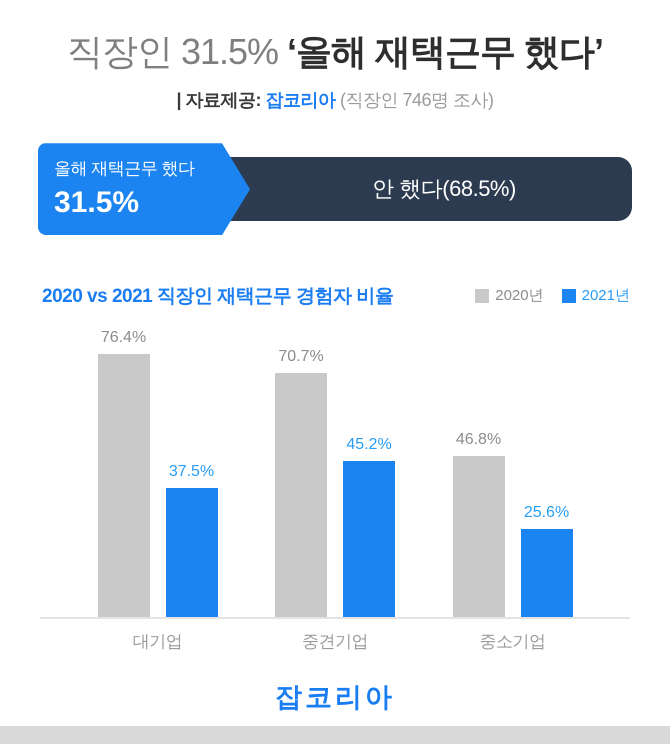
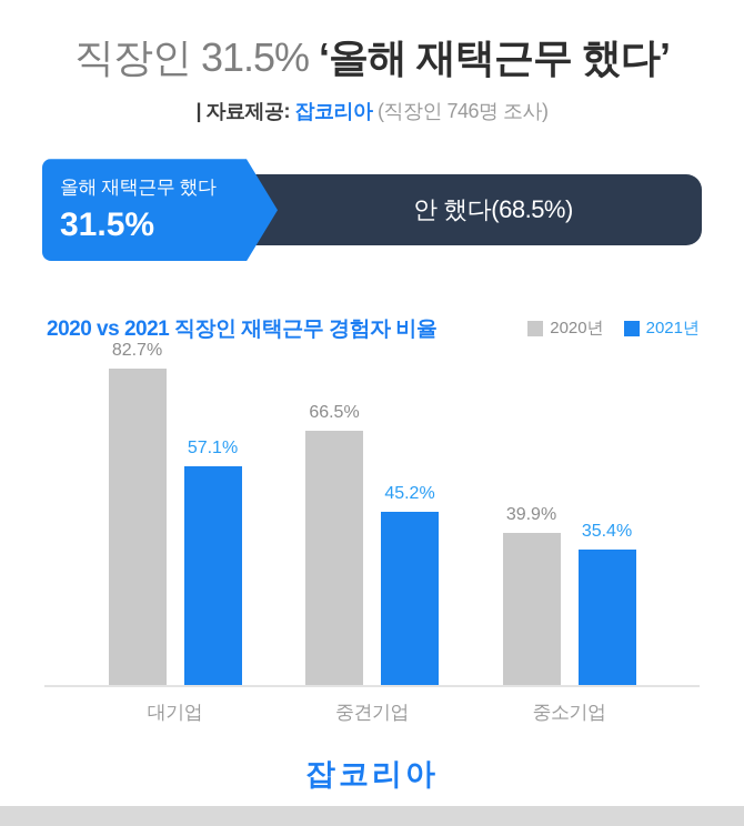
2020년/대기업: 76.4% -> 82.7%
2021년/대기업: 37.5% -> 57.1%
2020년/중견기업: 70.7% -> 66.5%
2020년/중소기업: 46.8% -> 39.9%
2021년/중소기업: 25.6% -> 35.4%
